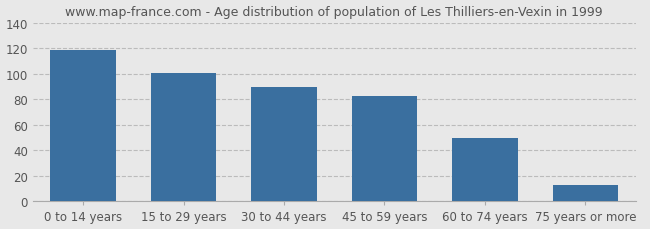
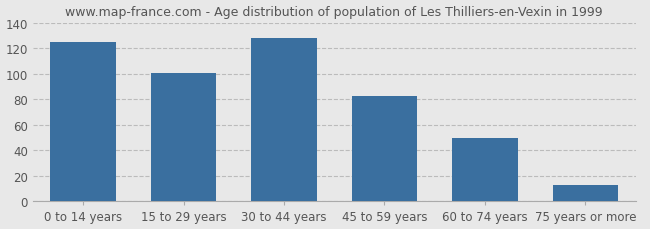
0 to 14 years: 119 -> 125
30 to 44 years: 90 -> 128
